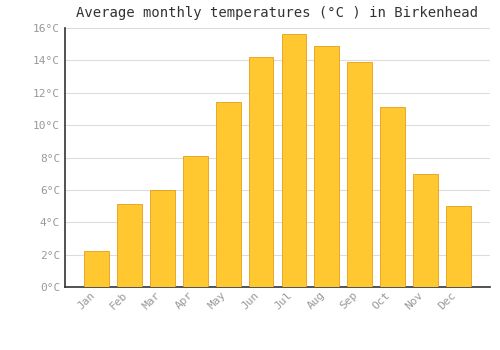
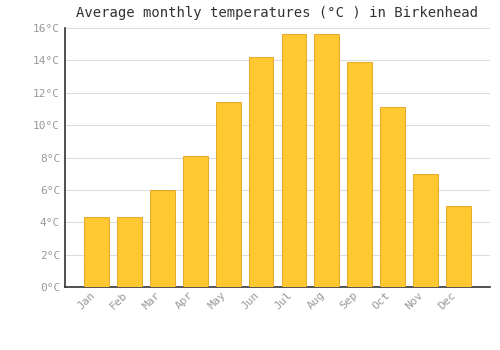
Jan: 2.2°C -> 4.3°C
Feb: 5.1°C -> 4.3°C
Aug: 14.9°C -> 15.6°C
